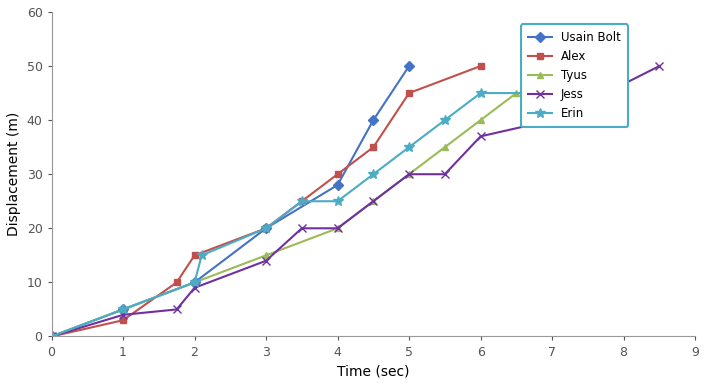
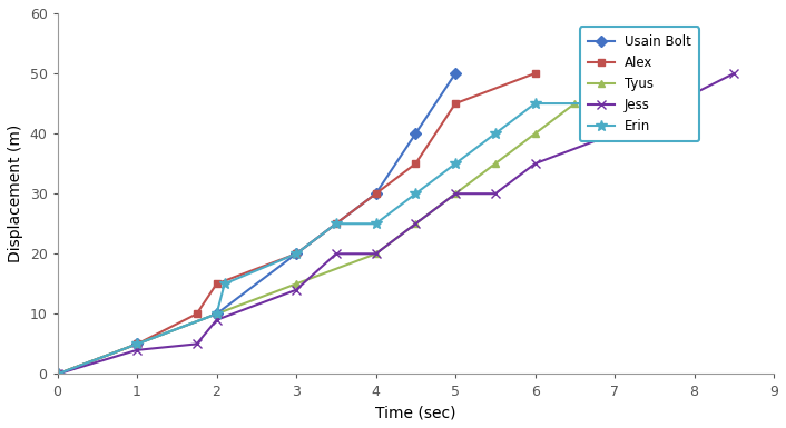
Alex/1: 3 -> 5
Usain Bolt/4: 28 -> 30
Jess/6: 37 -> 35
